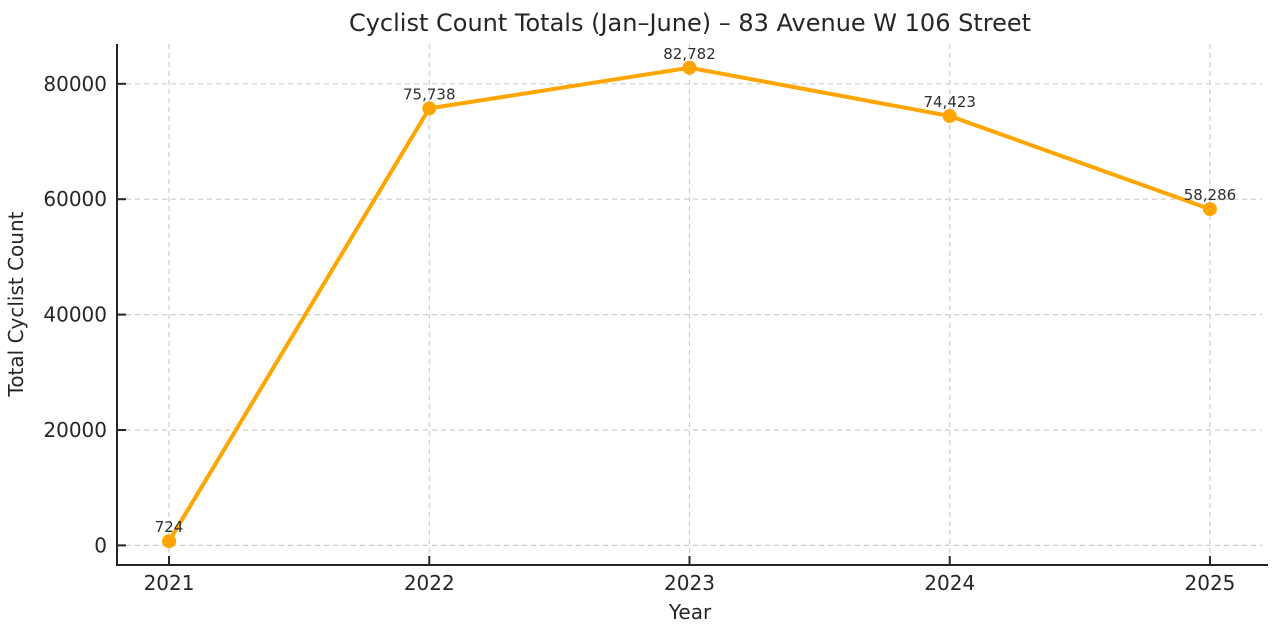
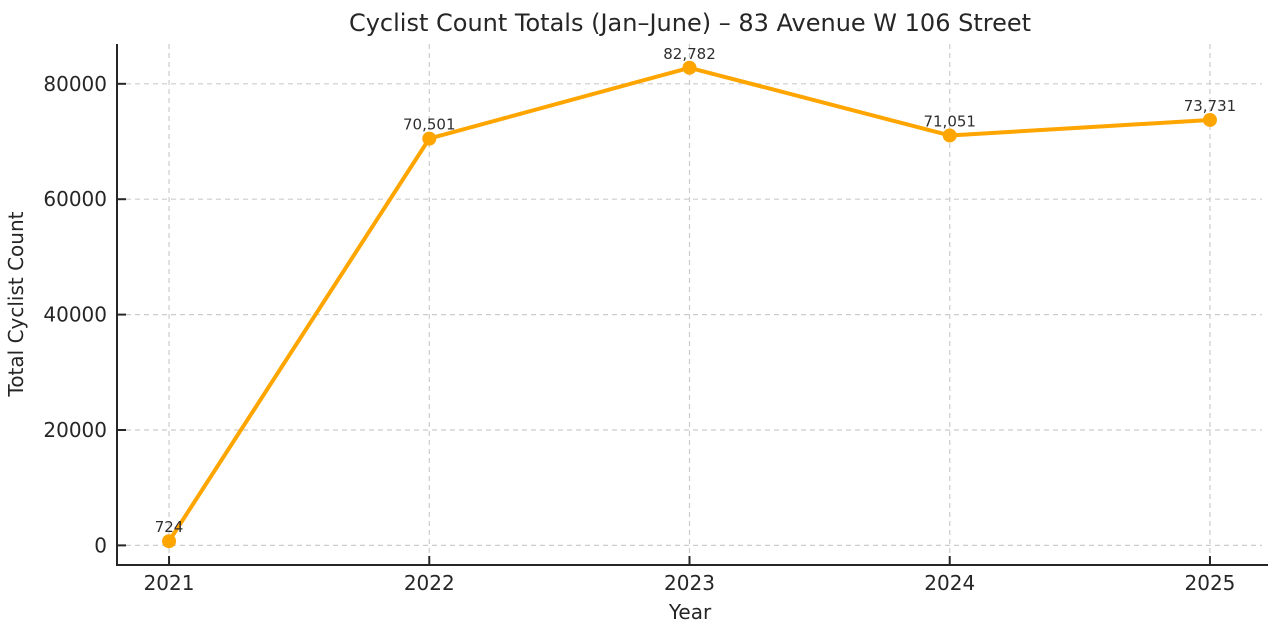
2022: 75,738 -> 70,501
2024: 74,423 -> 71,051
2025: 58,286 -> 73,731
